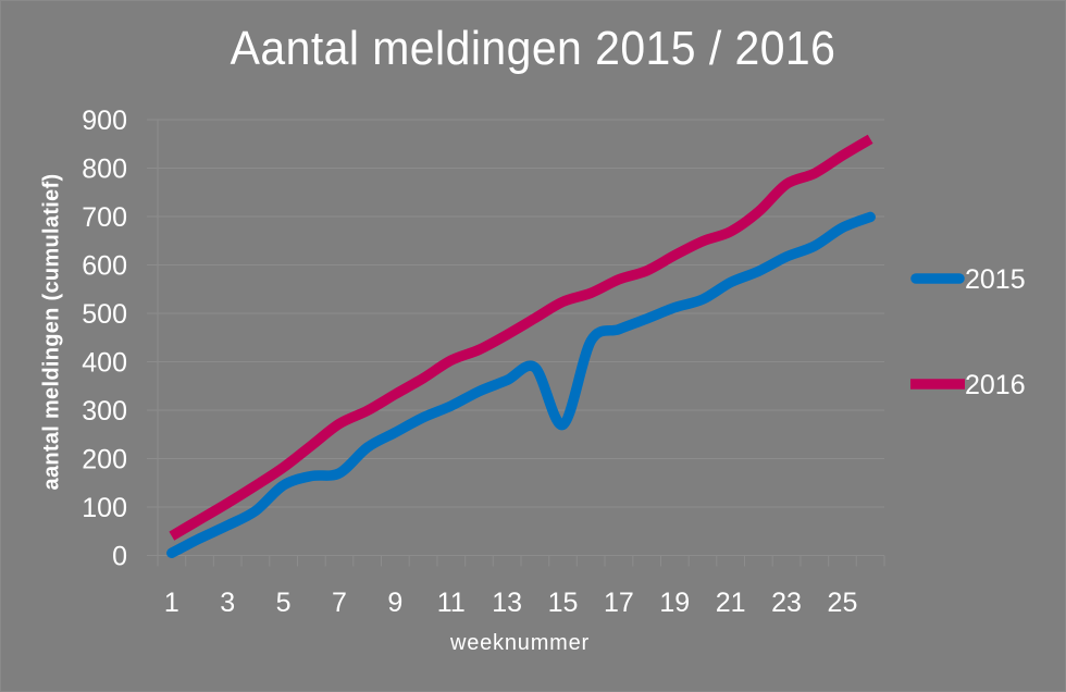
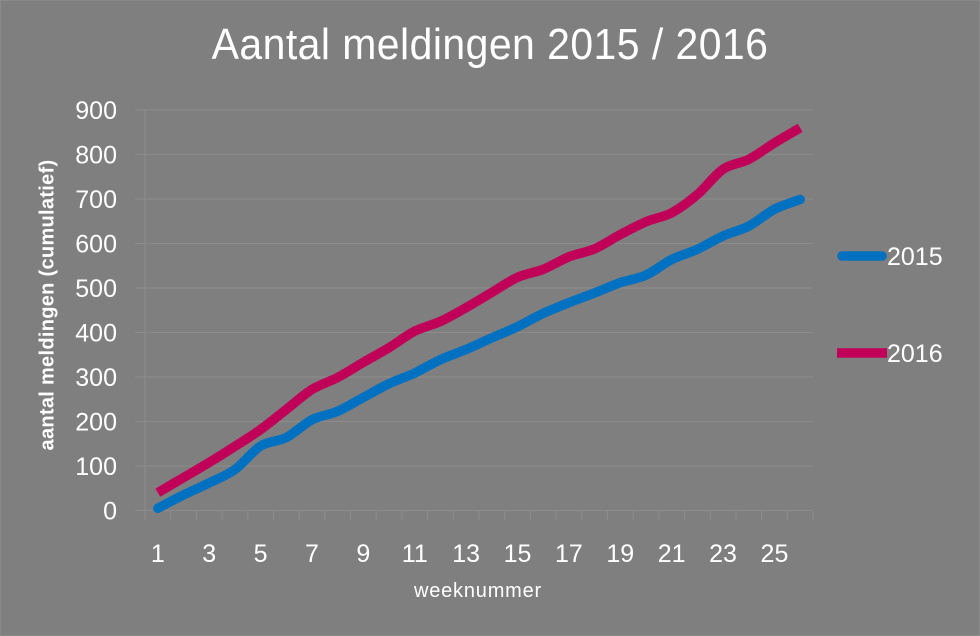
2015/7: 170 -> 200
2015/15: 270 -> 410
